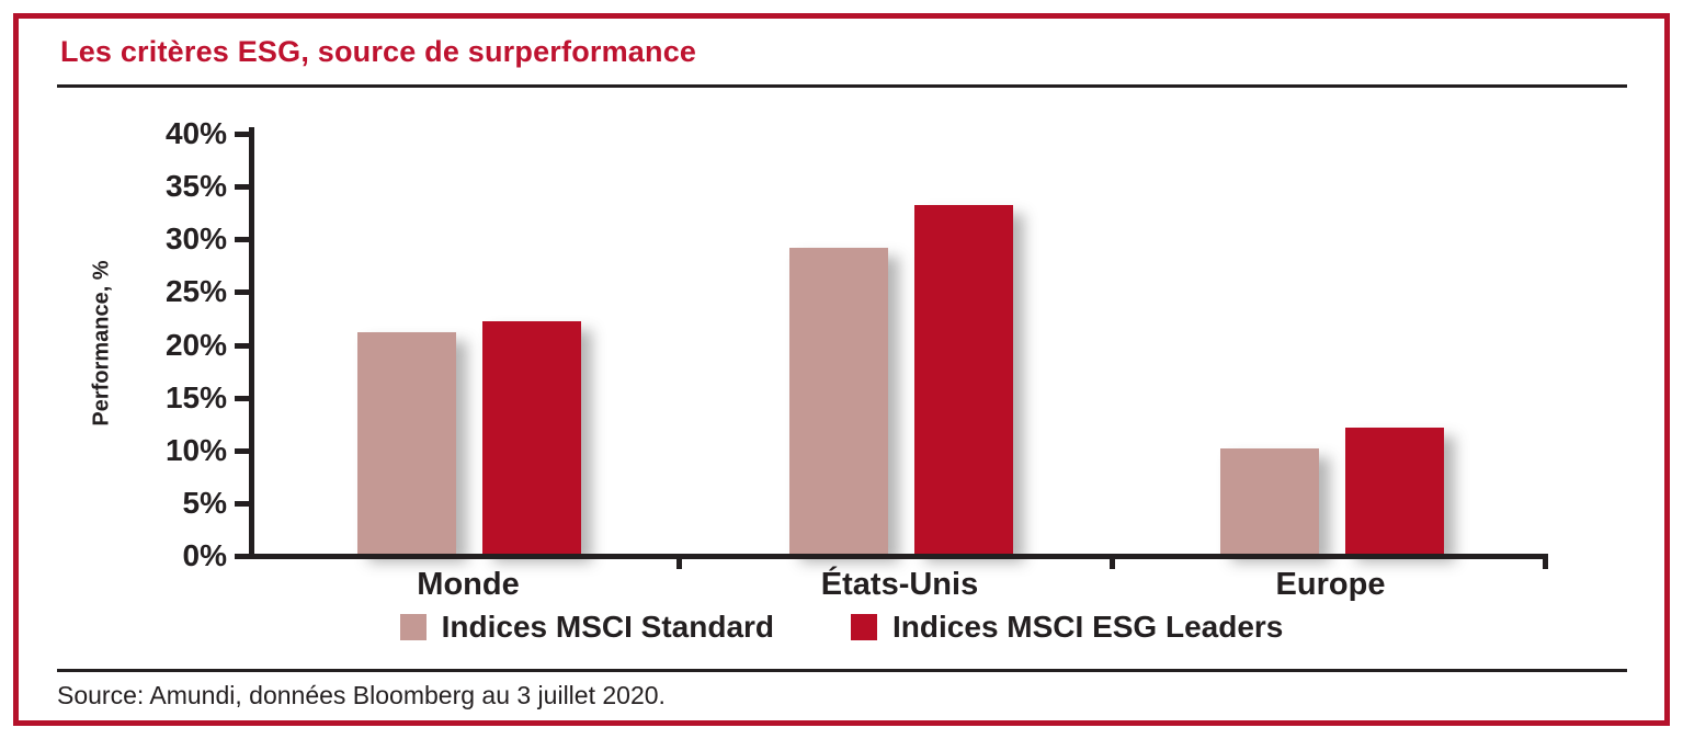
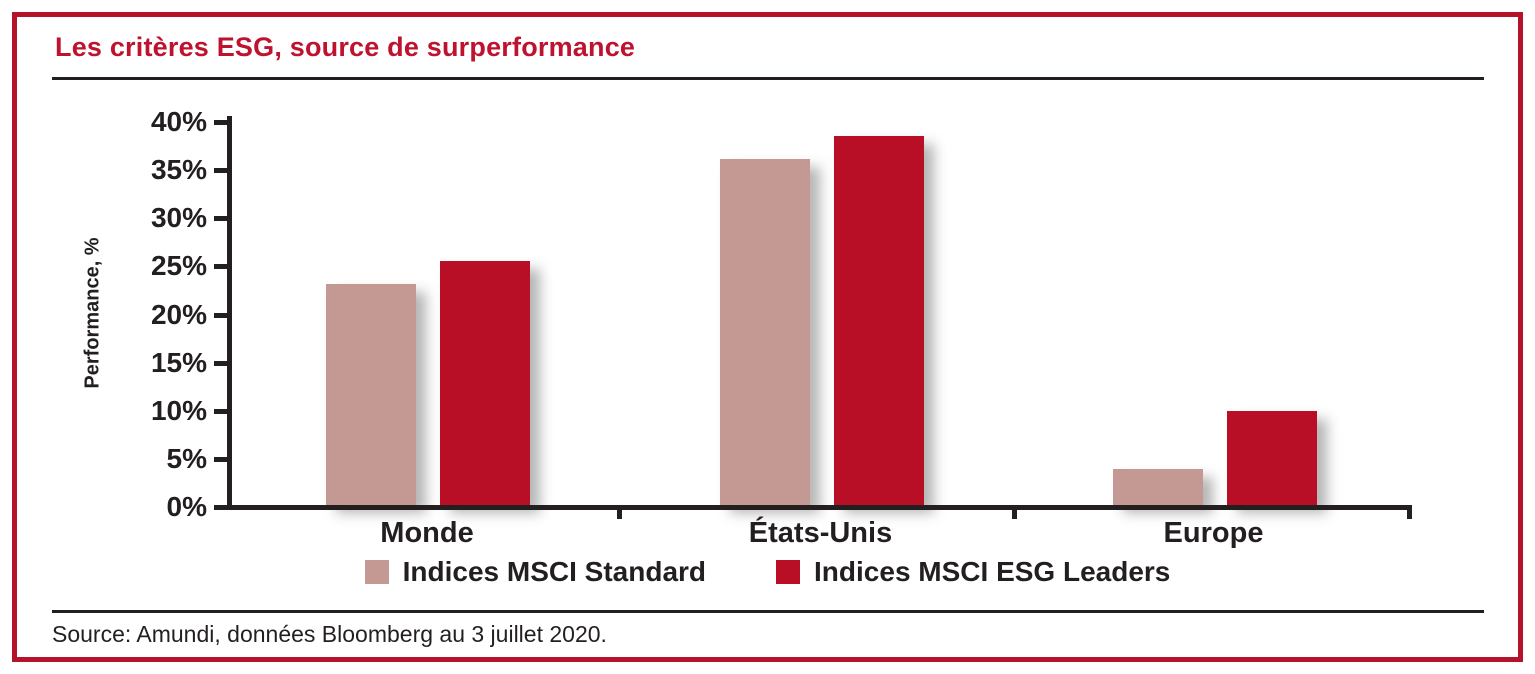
Indices MSCI Standard/Monde: 21% -> 23%
Indices MSCI ESG Leaders/Monde: 22% -> 25%
Indices MSCI Standard/États-Unis: 29% -> 36%
Indices MSCI ESG Leaders/États-Unis: 33% -> 38%
Indices MSCI Standard/Europe: 10% -> 4%
Indices MSCI ESG Leaders/Europe: 12% -> 10%
